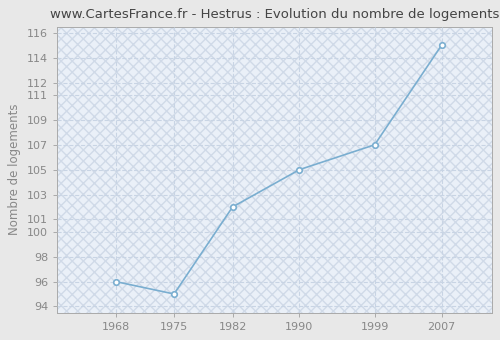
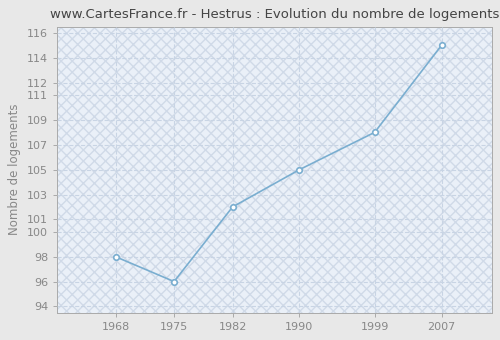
1968: 96 -> 98
1975: 95 -> 96
1999: 107 -> 108
